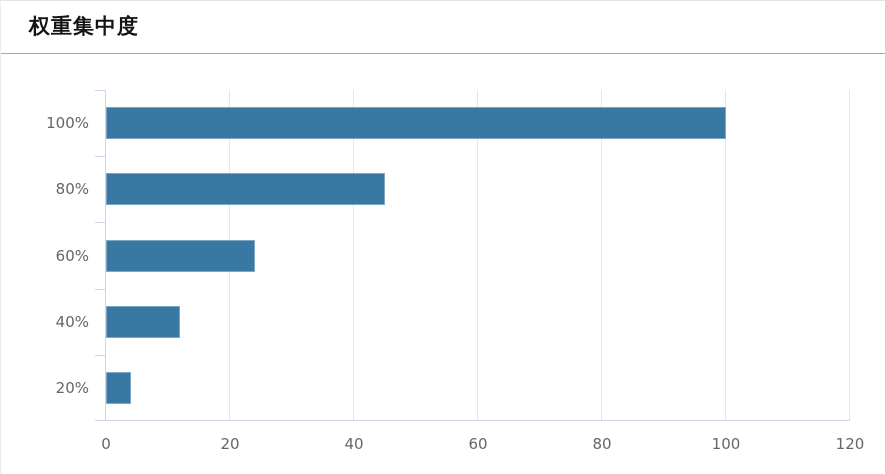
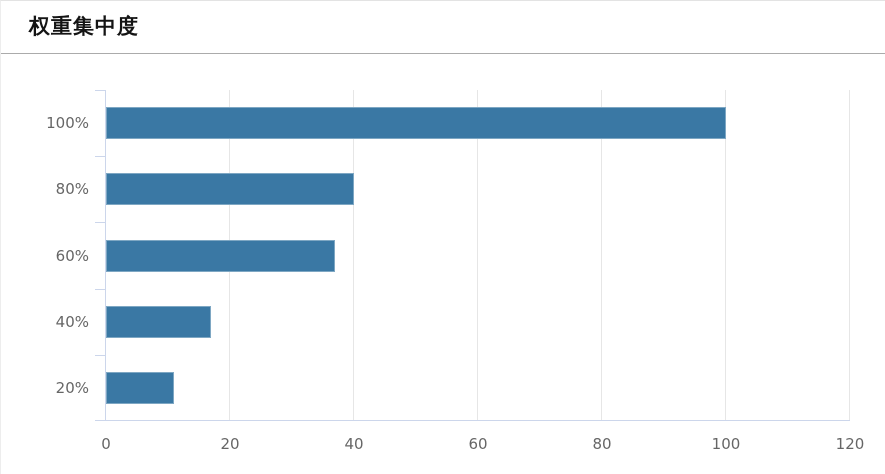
80%: 45 -> 40
60%: 24 -> 37
40%: 12 -> 17
20%: 4 -> 11
